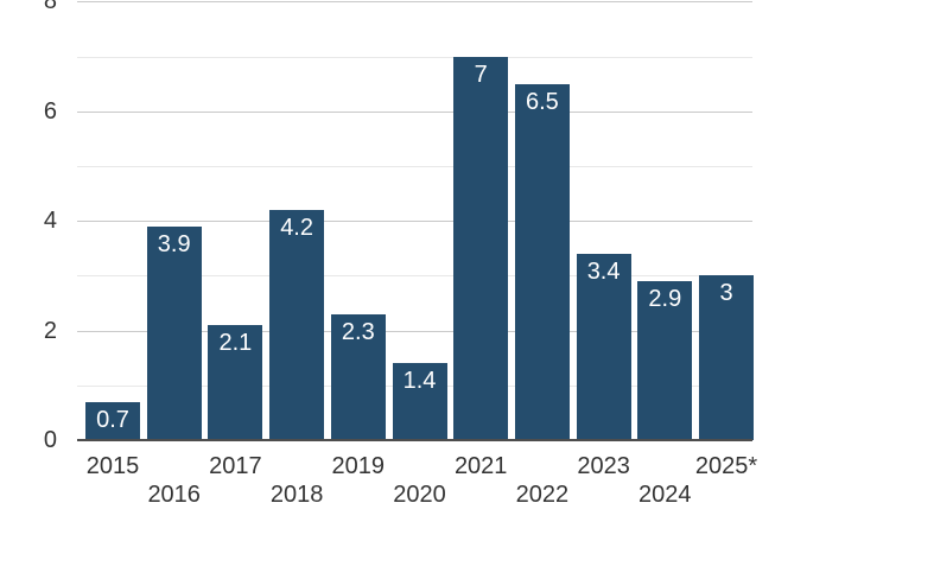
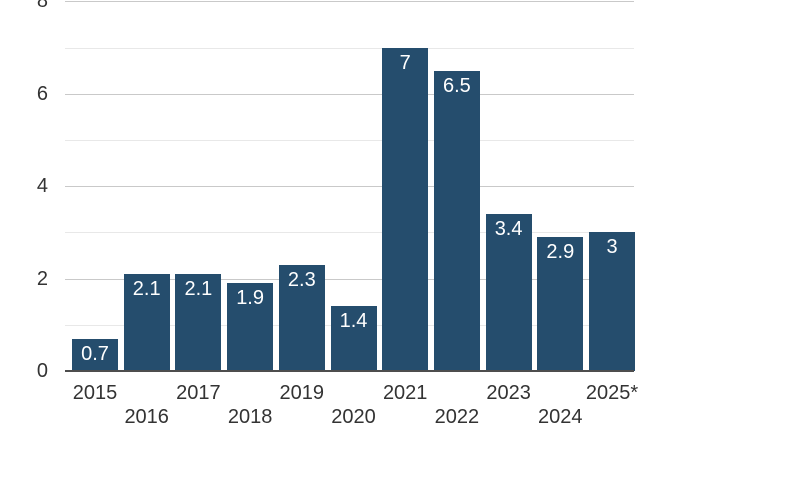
2016: 3.9 -> 2.1
2018: 4.2 -> 1.9
